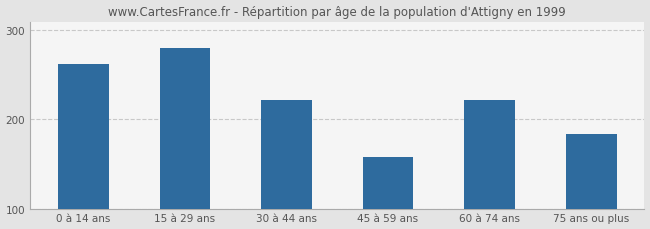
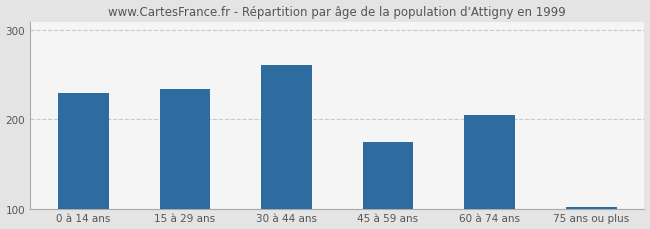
0 à 14 ans: 262 -> 230
15 à 29 ans: 280 -> 234
30 à 44 ans: 222 -> 261
45 à 59 ans: 158 -> 175
60 à 74 ans: 222 -> 205
75 ans ou plus: 184 -> 102
